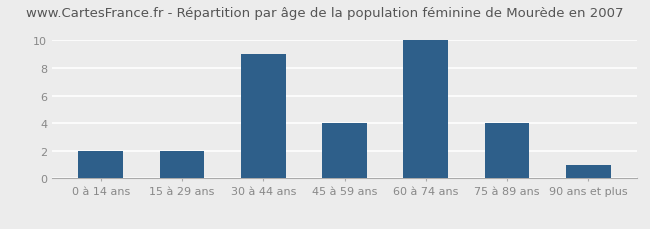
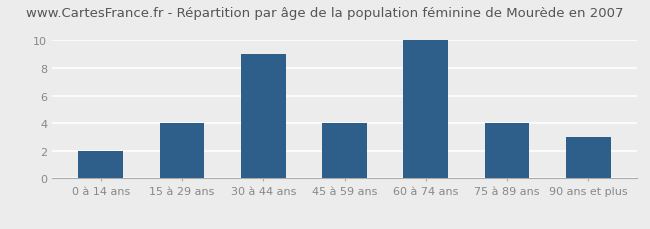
15 à 29 ans: 2 -> 4
90 ans et plus: 1 -> 3
